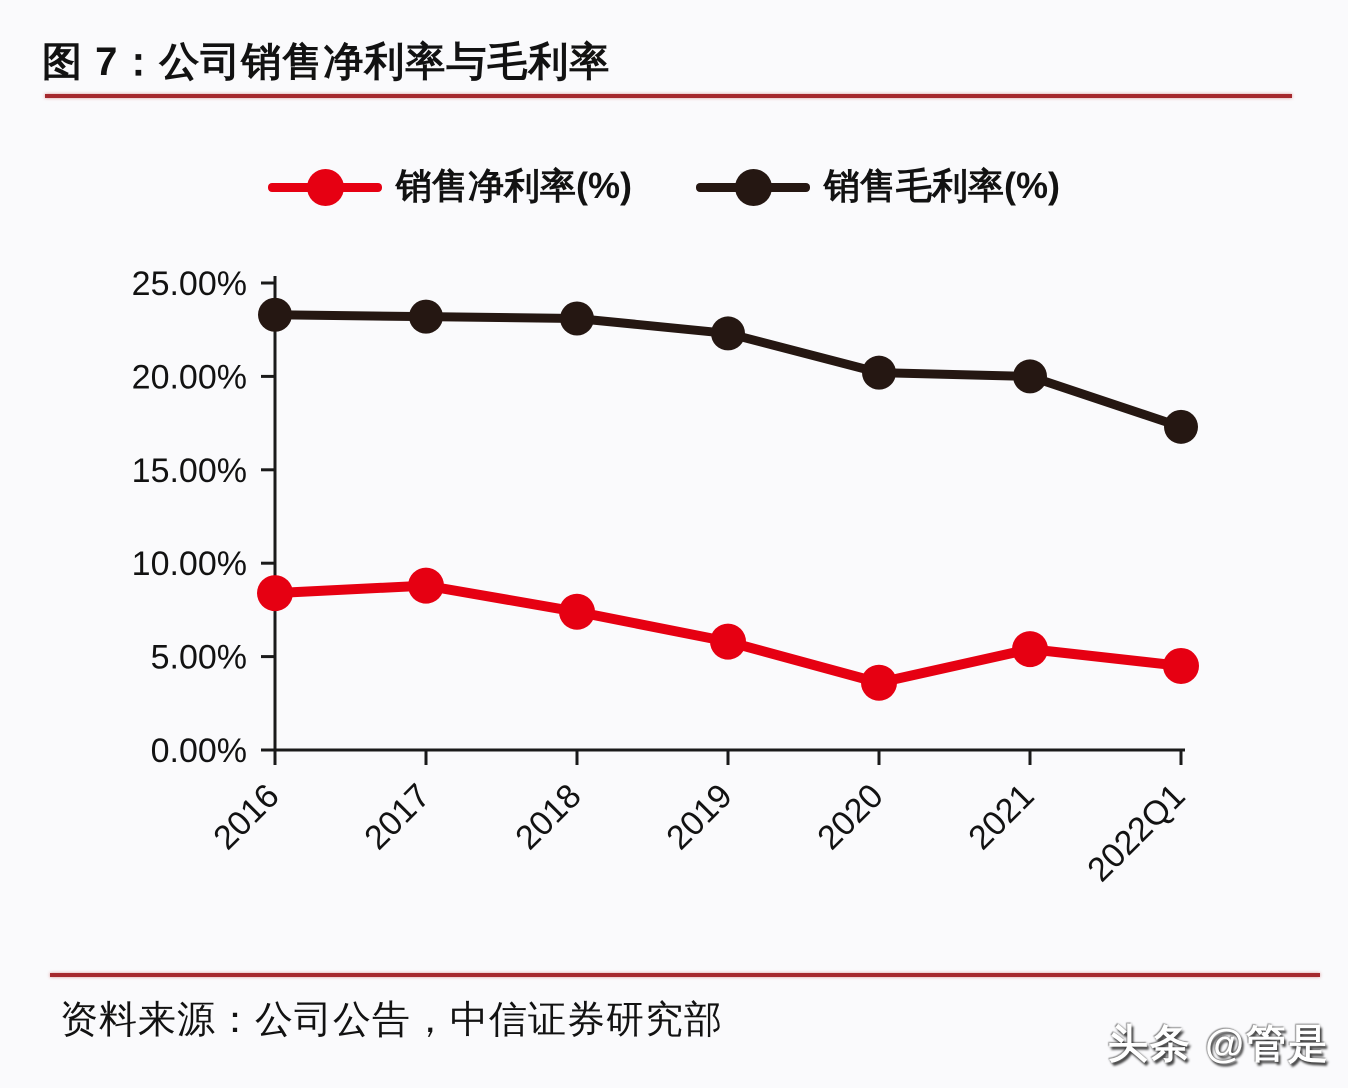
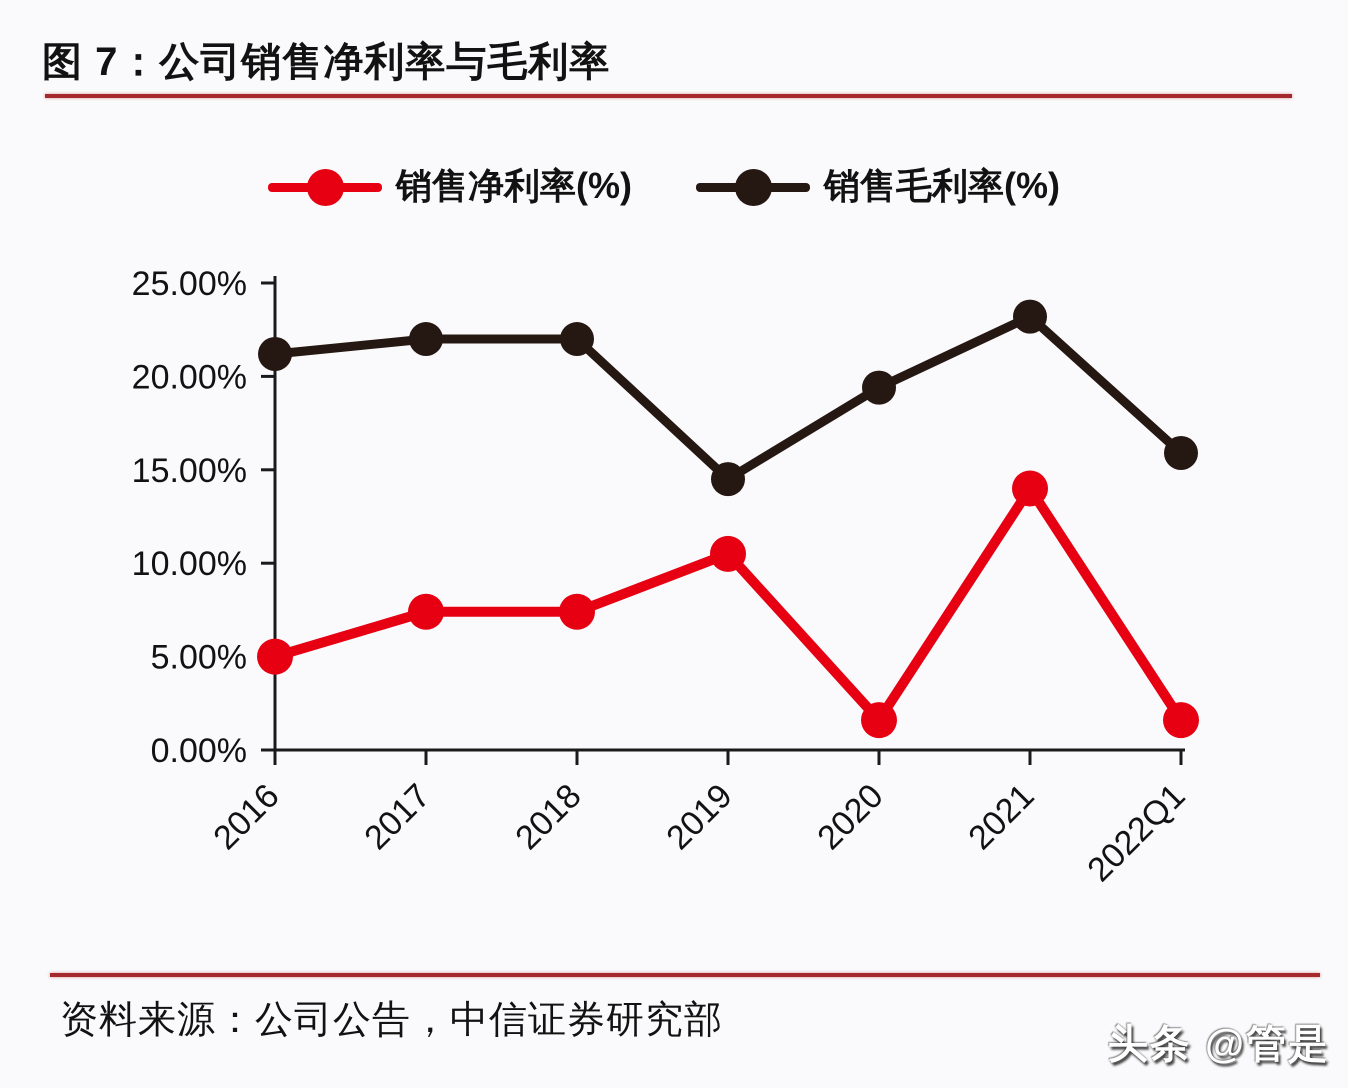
销售净利率(%)/2016: 8.4% -> 5.0%
销售毛利率(%)/2016: 23.3% -> 21.2%
销售净利率(%)/2017: 8.8% -> 7.4%
销售毛利率(%)/2017: 23.2% -> 22.0%
销售毛利率(%)/2018: 23.1% -> 22.0%
销售净利率(%)/2019: 5.8% -> 10.5%
销售毛利率(%)/2019: 22.3% -> 14.5%
销售净利率(%)/2020: 3.6% -> 1.6%
销售毛利率(%)/2020: 20.2% -> 19.4%
销售净利率(%)/2021: 5.4% -> 14.0%
销售毛利率(%)/2021: 20.0% -> 23.2%
销售净利率(%)/2022Q1: 4.5% -> 1.6%
销售毛利率(%)/2022Q1: 17.3% -> 15.9%
